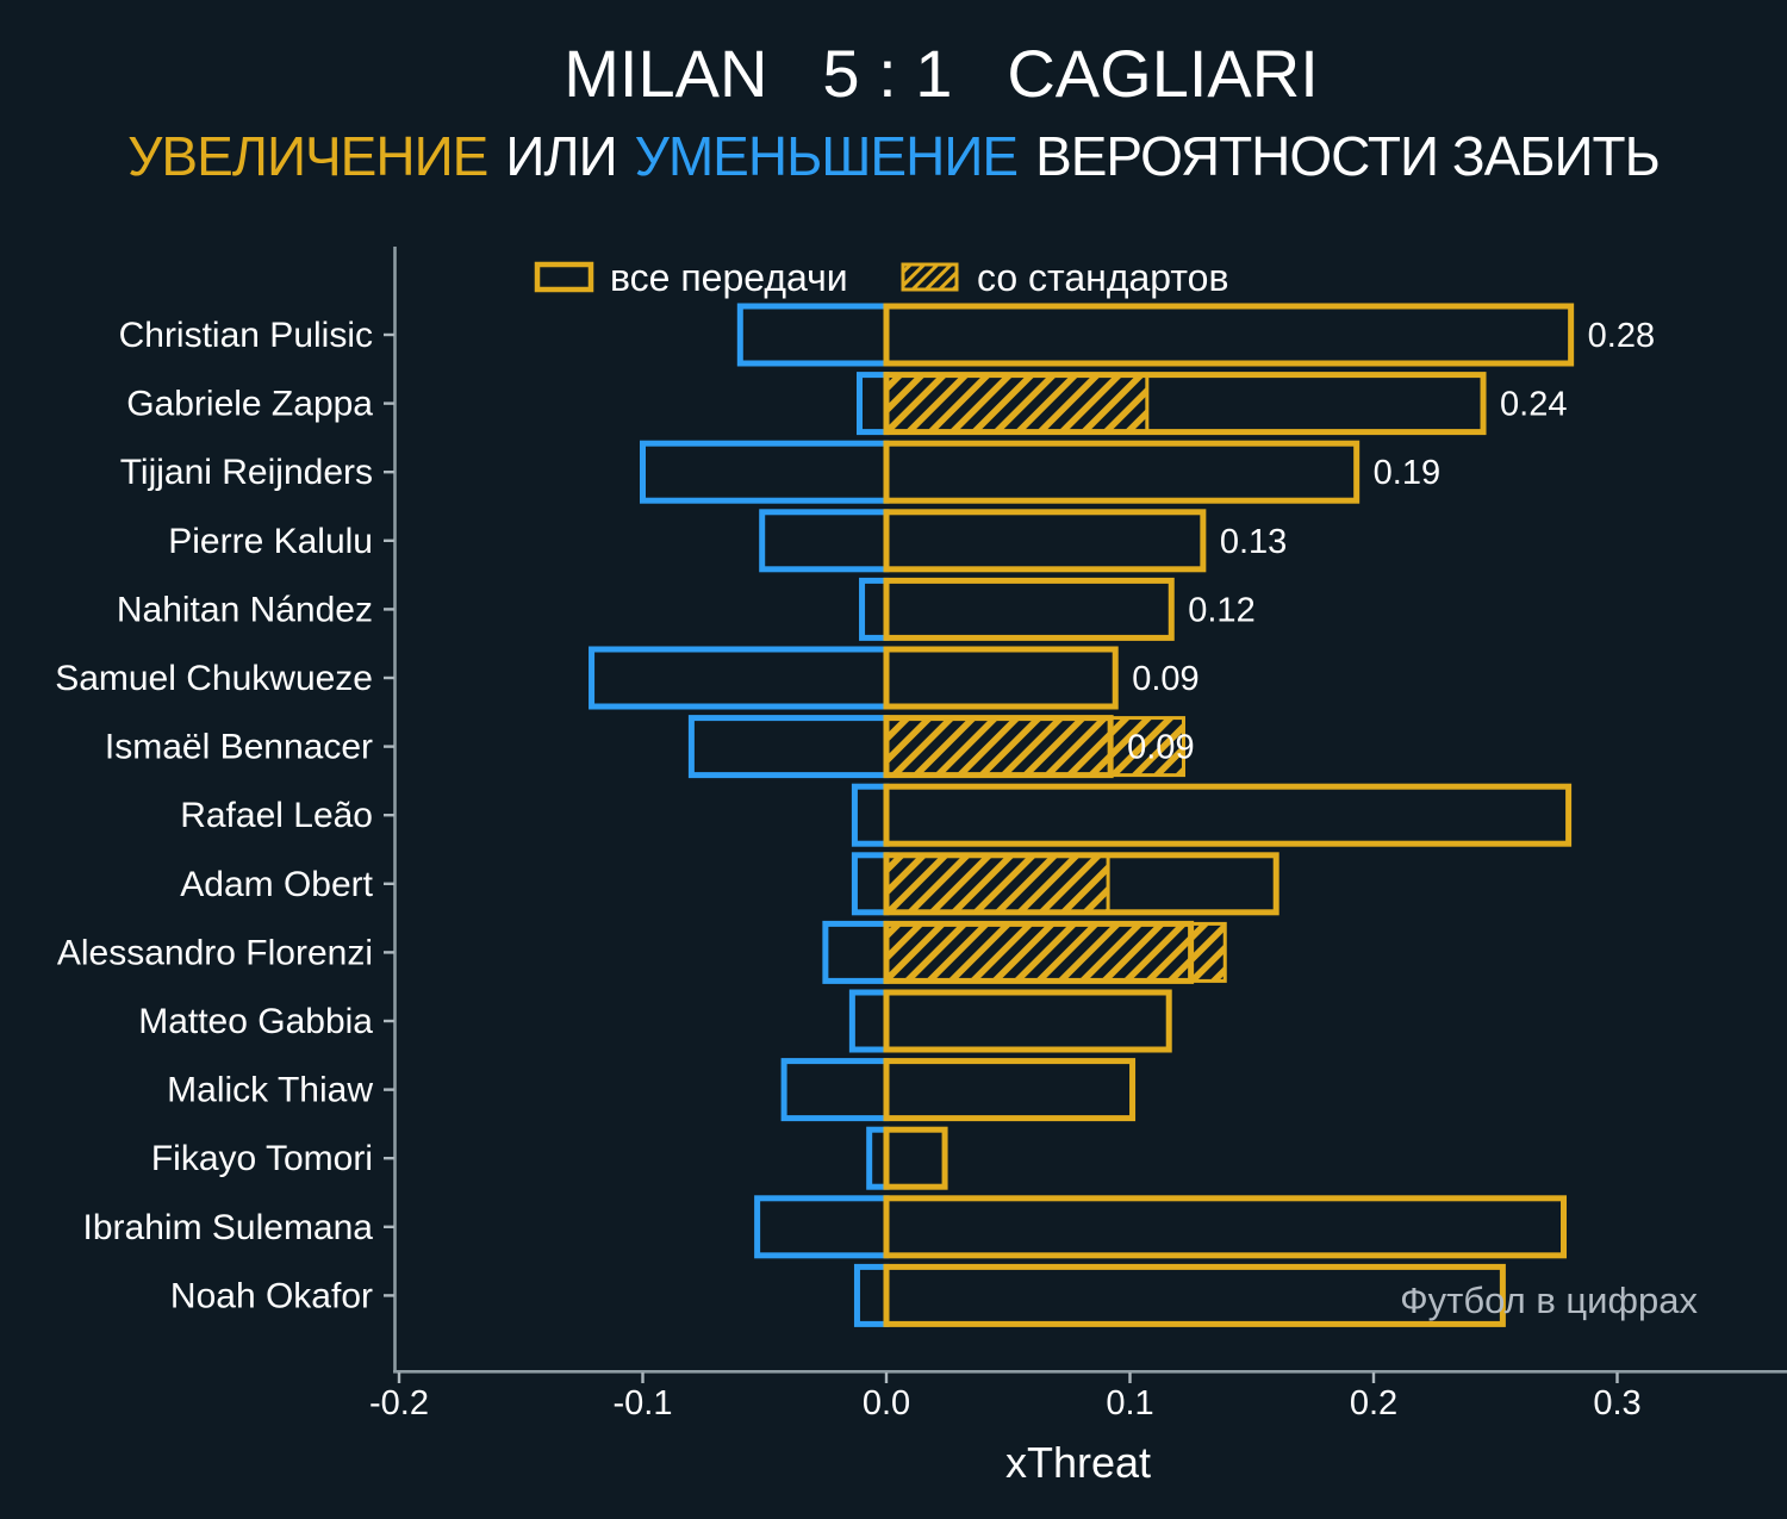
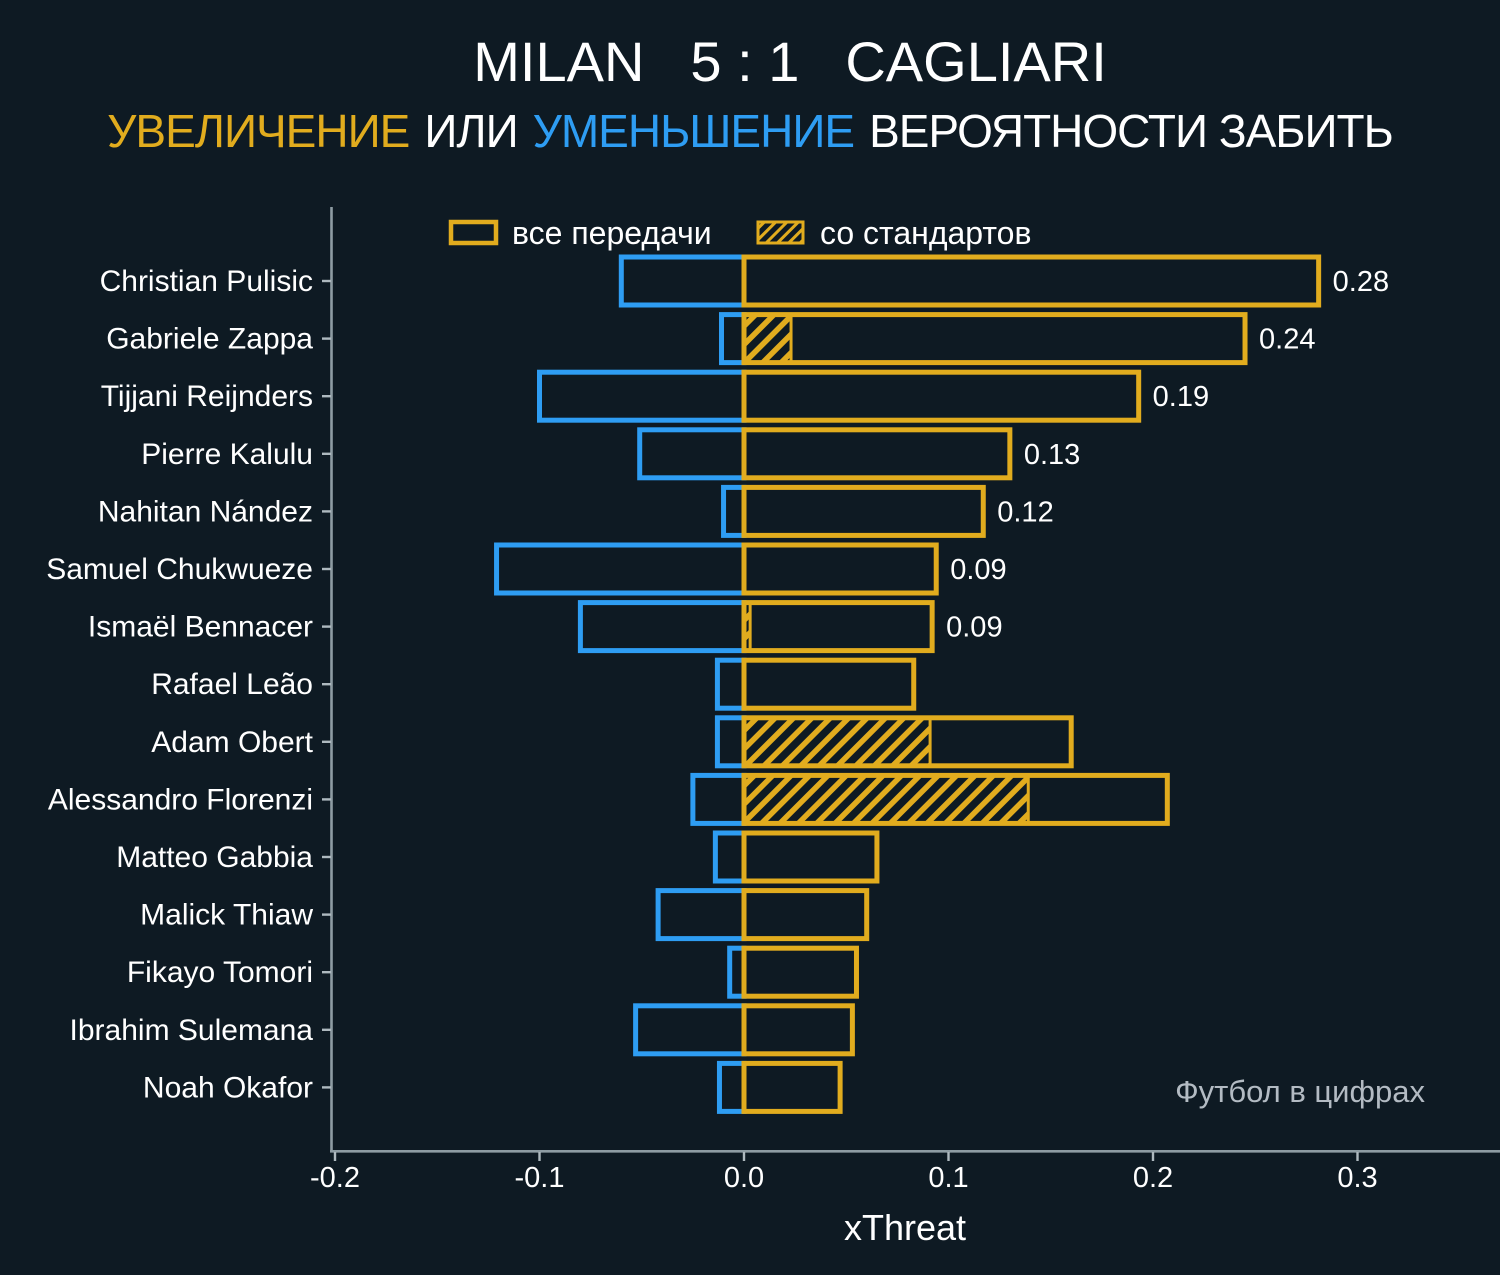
со стандартов/Gabriele Zappa: 0.107 -> 0.023
со стандартов/Ismaël Bennacer: 0.122 -> 0.003
все передачи/Rafael Leão: 0.280 -> 0.083
все передачи/Alessandro Florenzi: 0.125 -> 0.207
все передачи/Matteo Gabbia: 0.116 -> 0.065
все передачи/Malick Thiaw: 0.101 -> 0.060
все передачи/Fikayo Tomori: 0.024 -> 0.055
все передачи/Ibrahim Sulemana: 0.278 -> 0.053
все передачи/Noah Okafor: 0.253 -> 0.047
